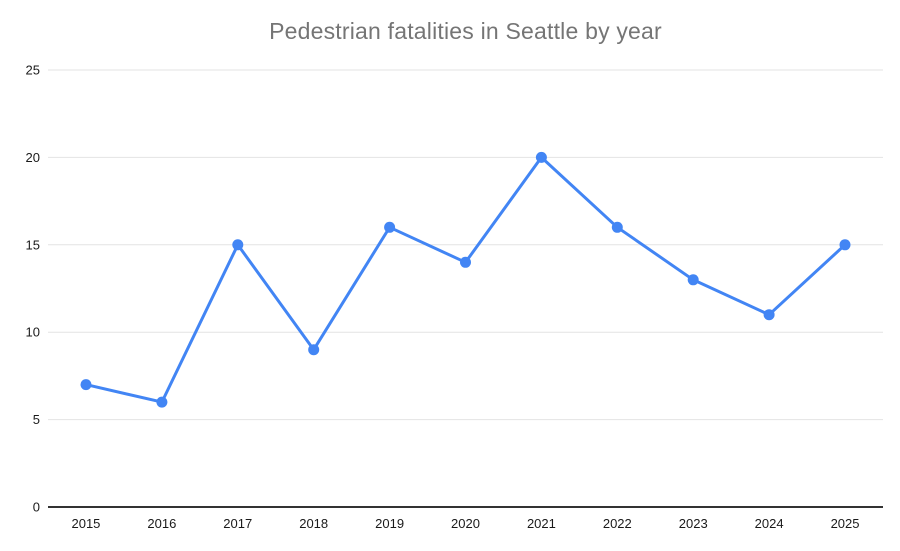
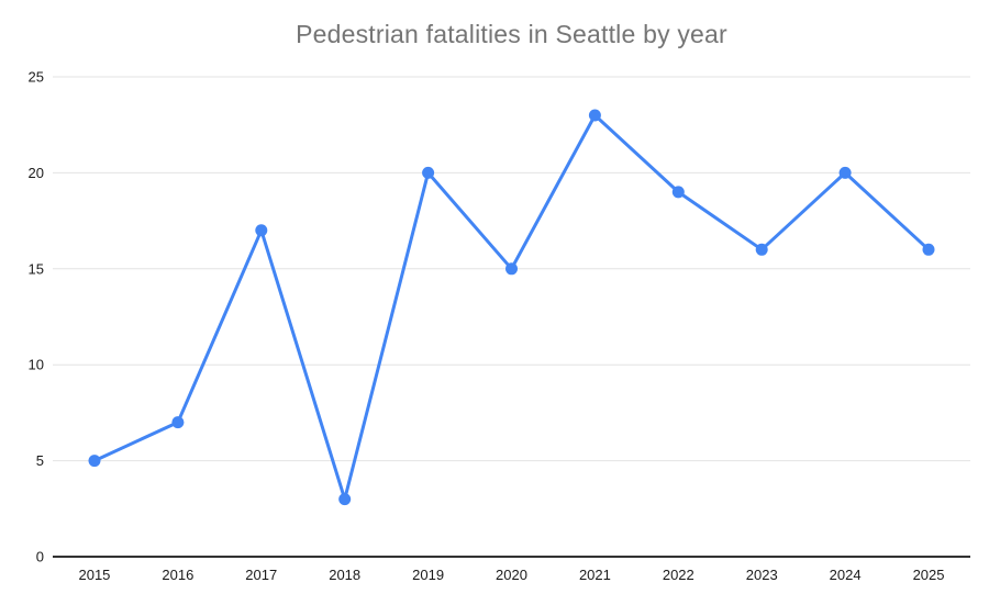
2015: 7 -> 5
2016: 6 -> 7
2017: 15 -> 17
2018: 9 -> 3
2019: 16 -> 20
2020: 14 -> 15
2021: 20 -> 23
2022: 16 -> 19
2023: 13 -> 16
2024: 11 -> 20
2025: 15 -> 16
